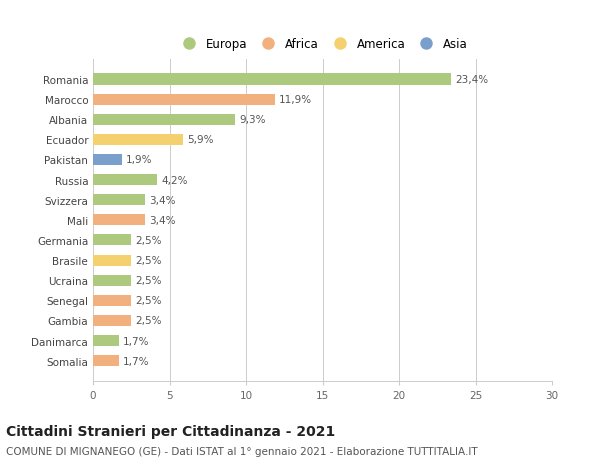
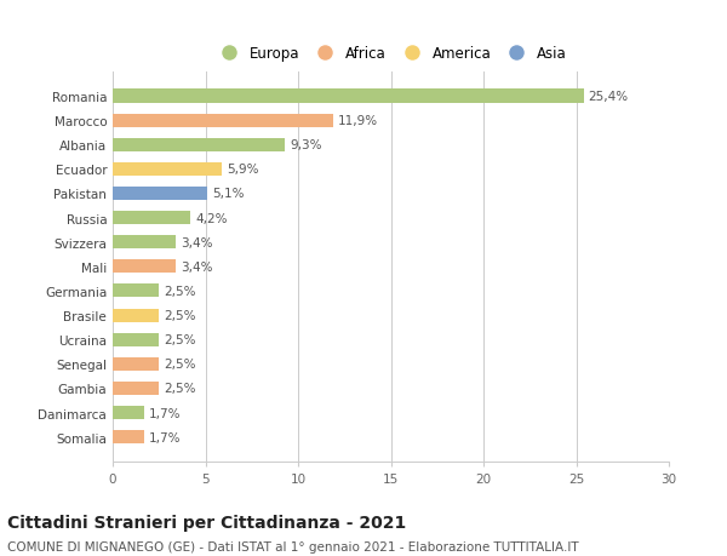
Romania: 23,4% -> 25,4%
Pakistan: 1,9% -> 5,1%
